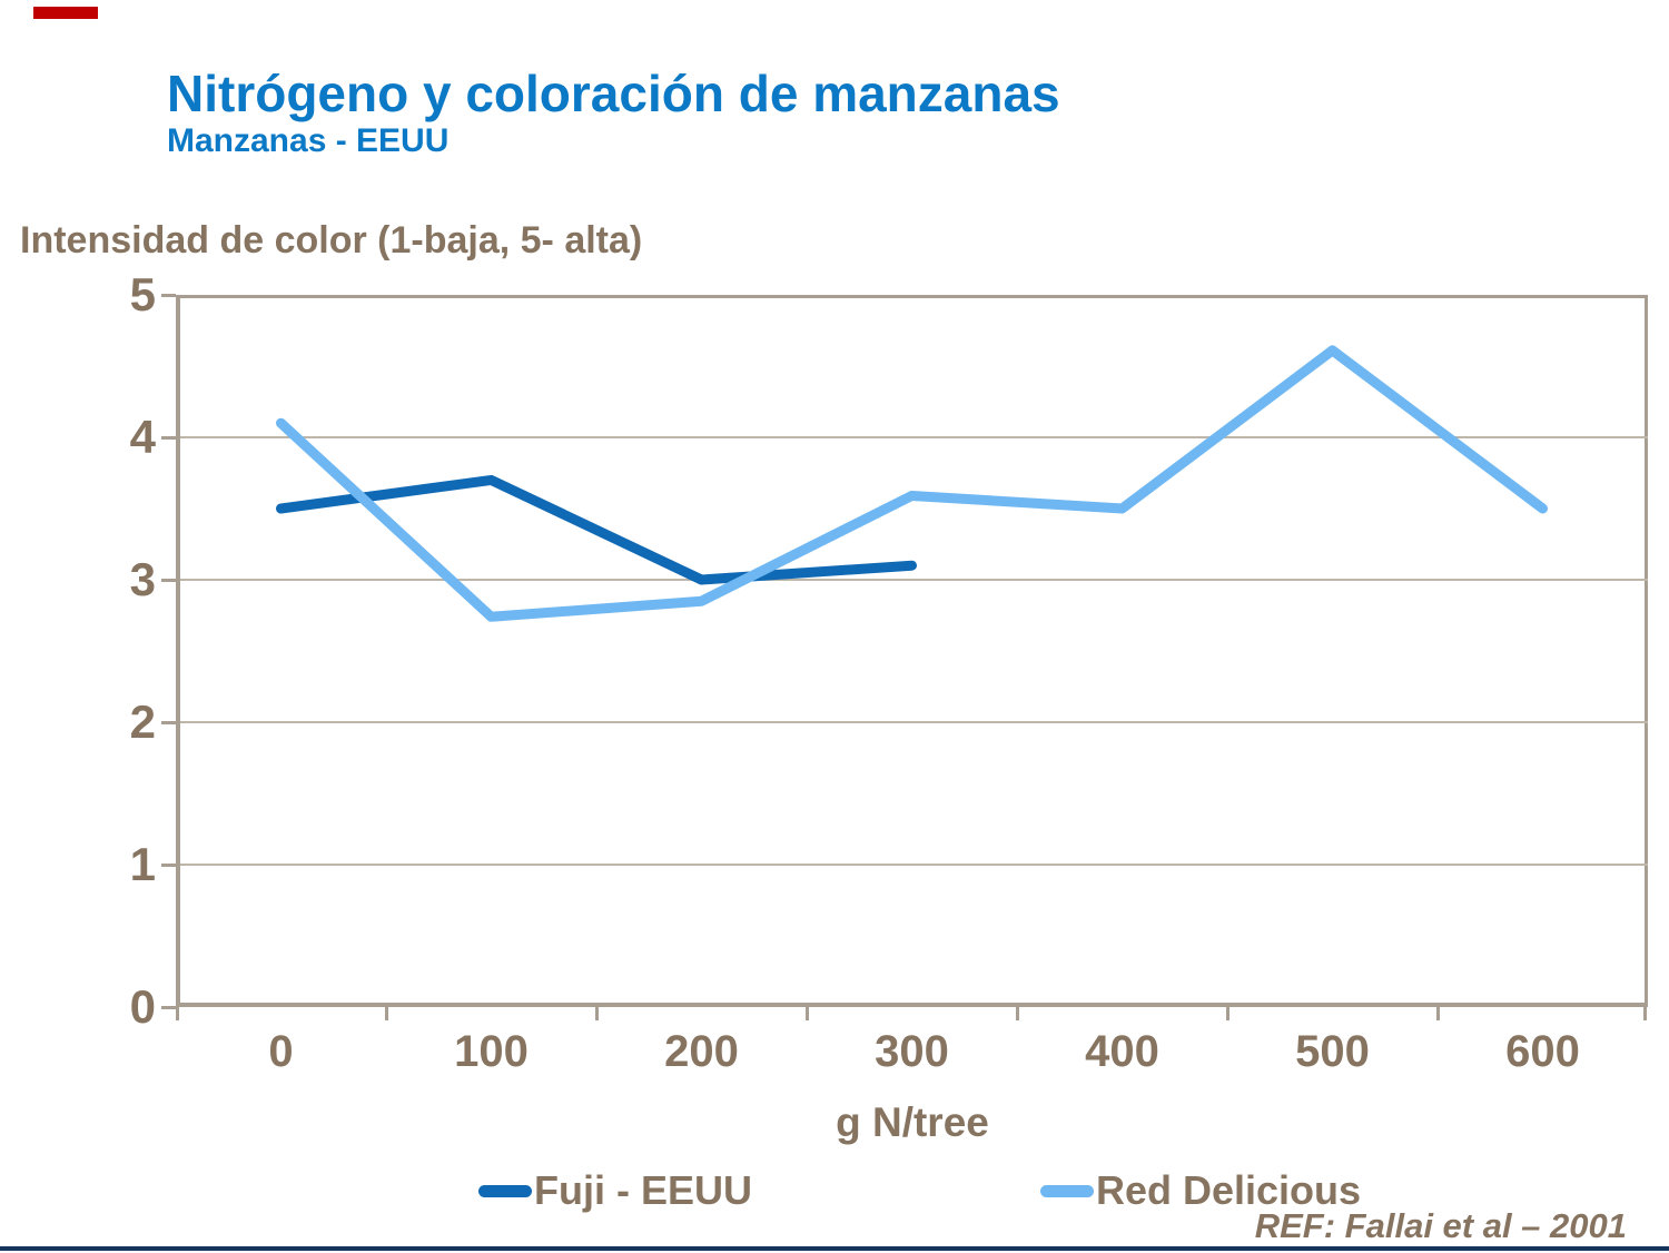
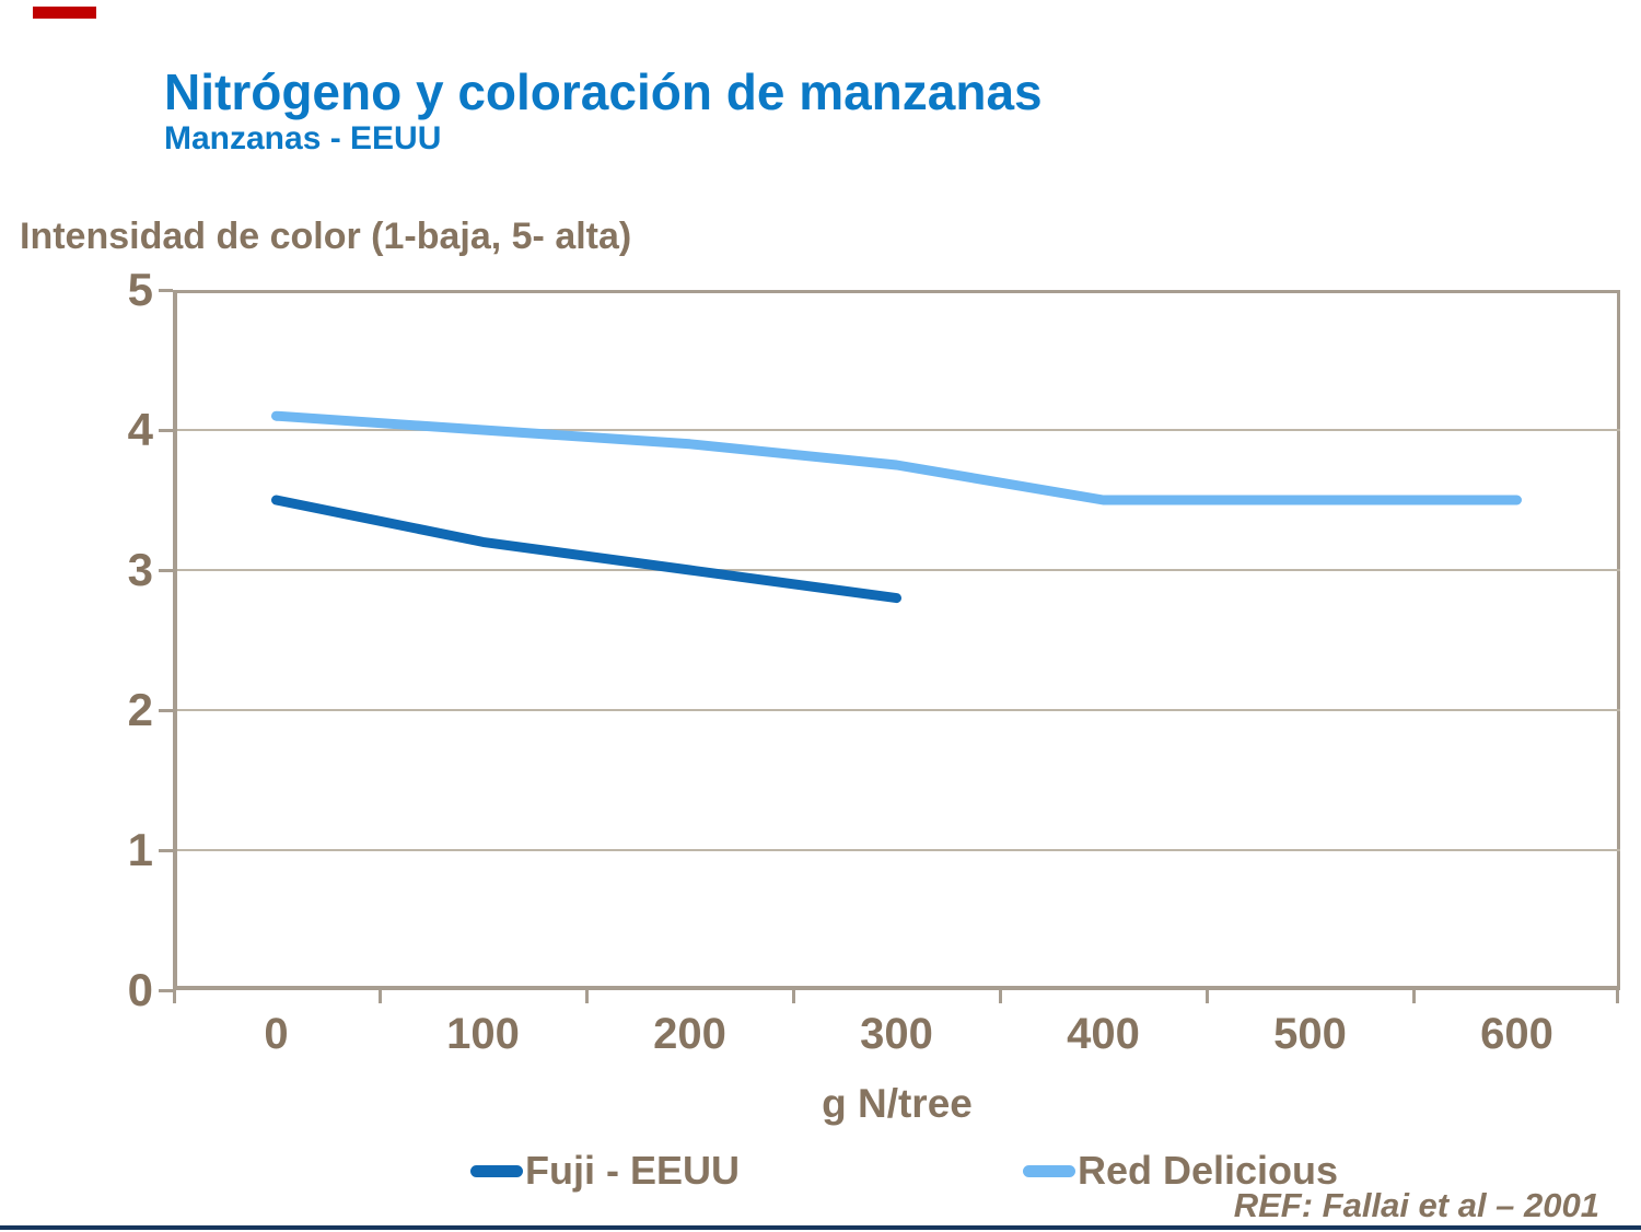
Fuji - EEUU/100: 3.7 -> 3.2
Red Delicious/100: 2.74 -> 4.00
Red Delicious/200: 2.85 -> 3.90
Fuji - EEUU/300: 3.1 -> 2.8
Red Delicious/300: 3.59 -> 3.75
Red Delicious/500: 4.61 -> 3.50
